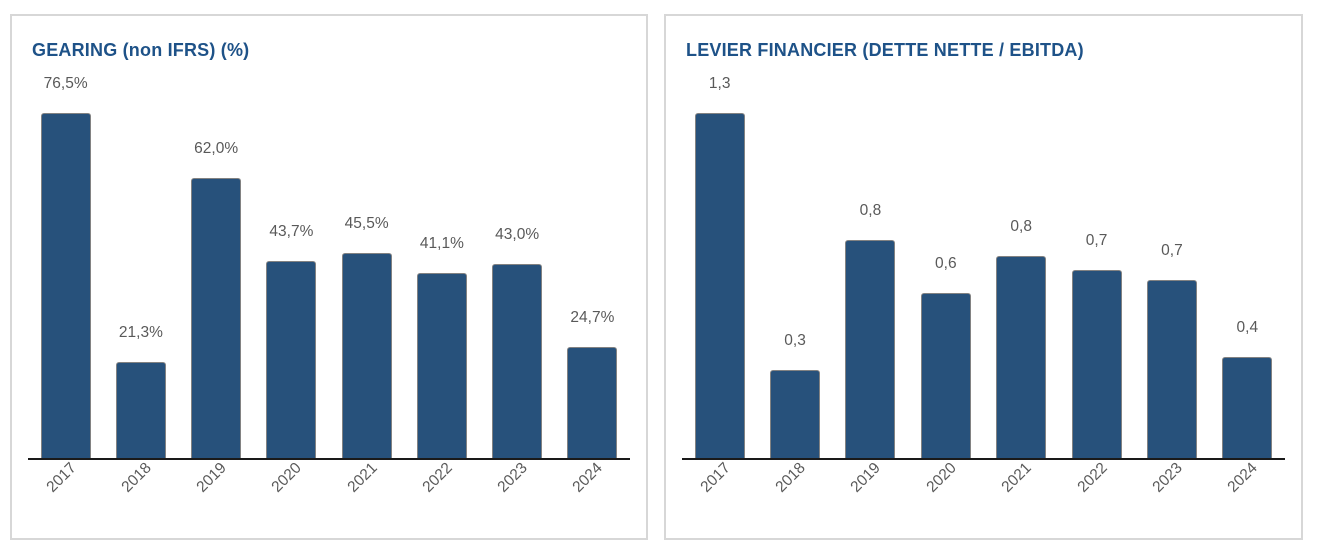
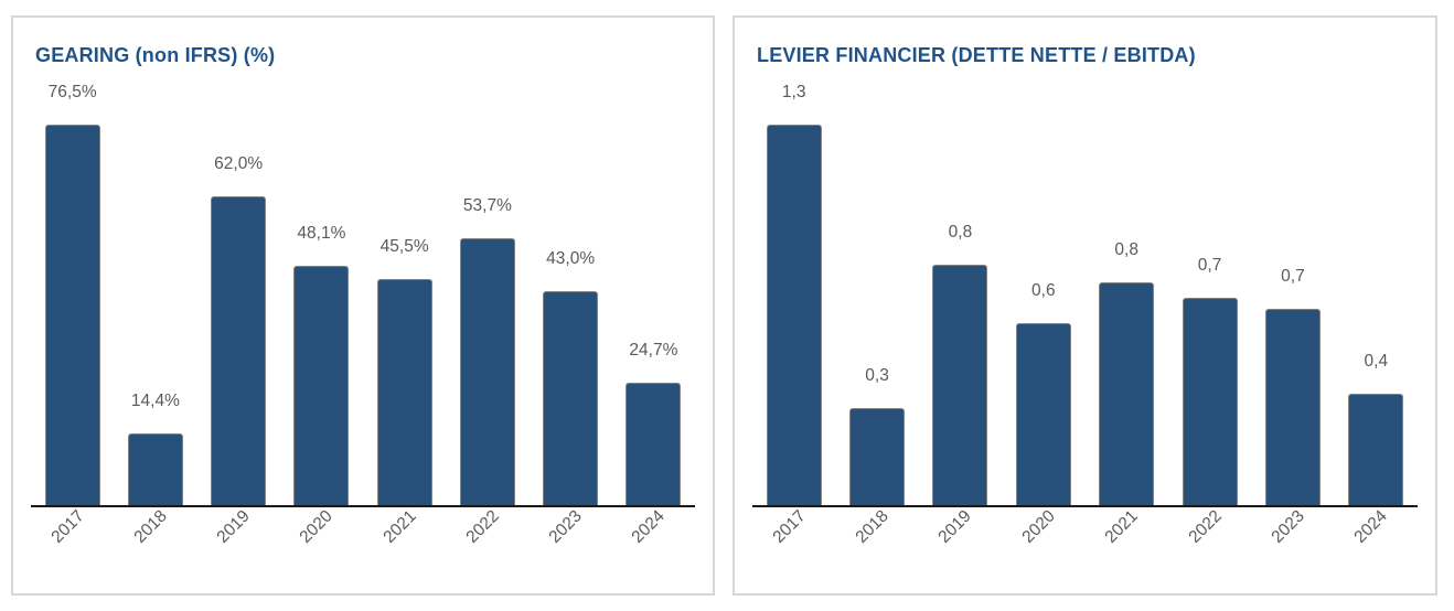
GEARING (non IFRS) (%)/2018: 21,3% -> 14,4%
GEARING (non IFRS) (%)/2020: 43,7% -> 48,1%
GEARING (non IFRS) (%)/2022: 41,1% -> 53,7%
